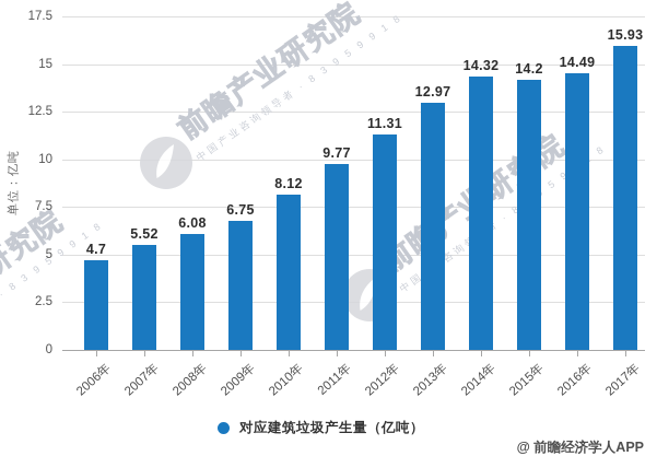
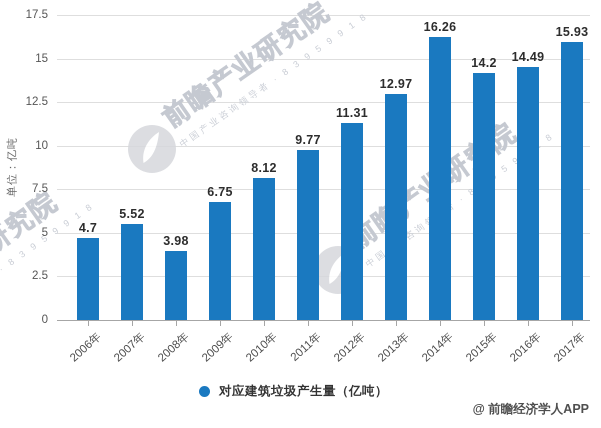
2008年: 6.08 -> 3.98
2014年: 14.32 -> 16.26
